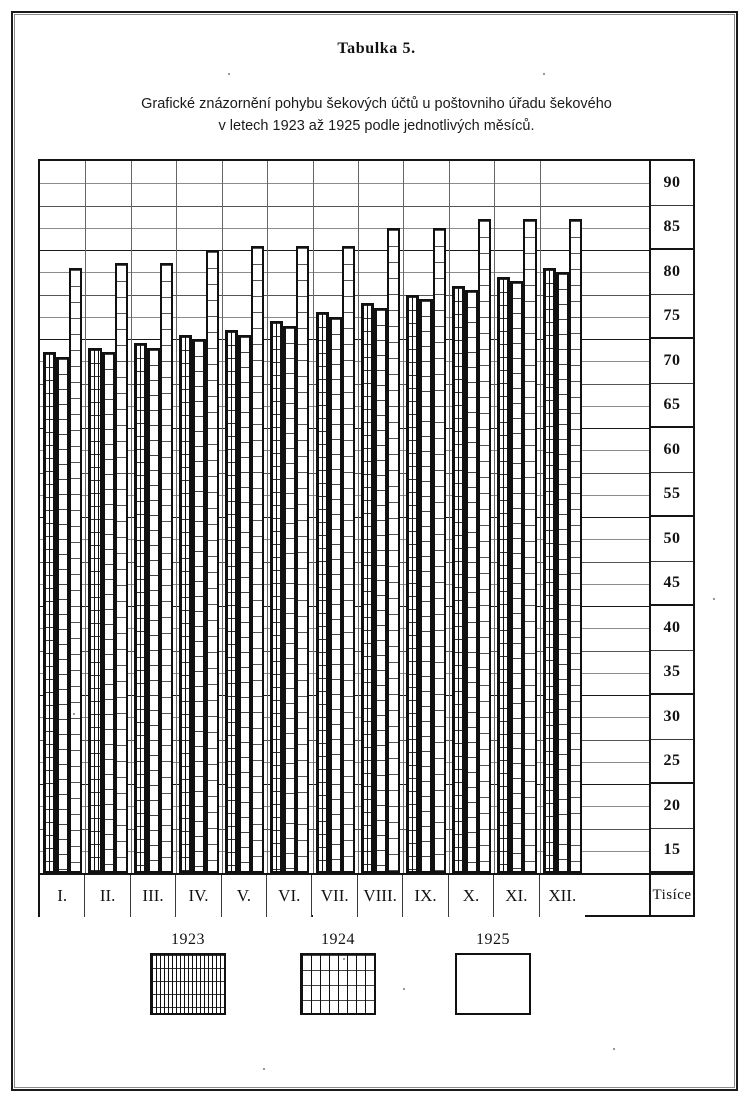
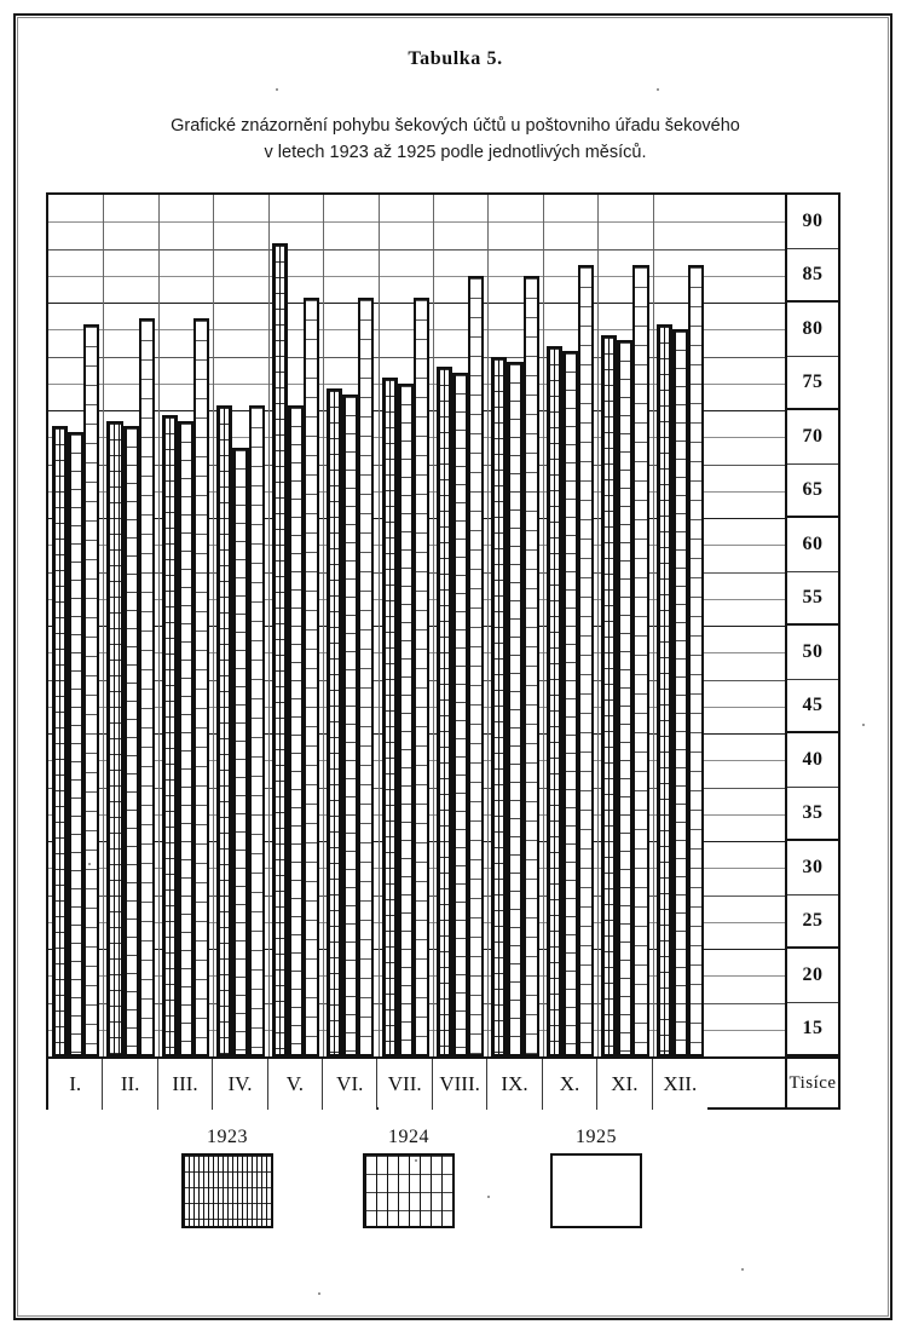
1924/IV.: 72 -> 69
1925/IV.: 82 -> 73
1923/V.: 74 -> 88
